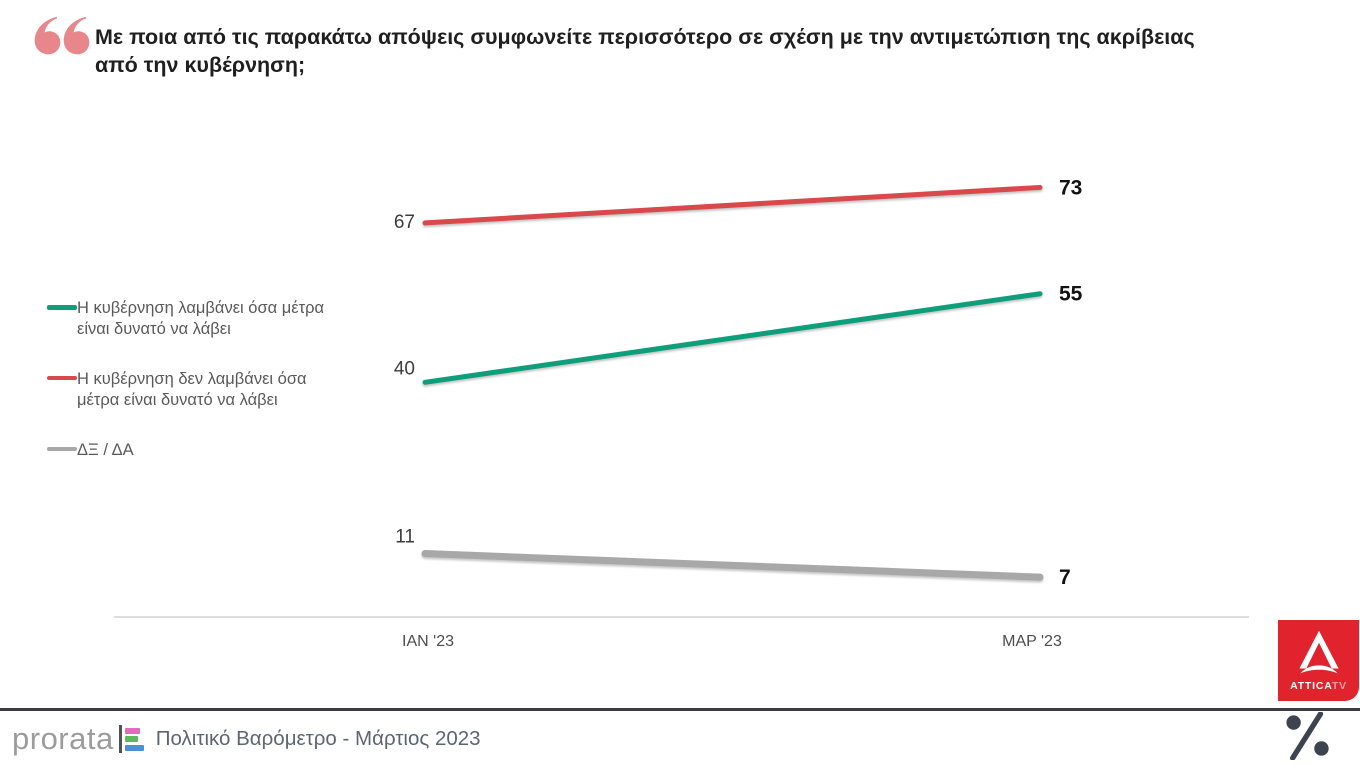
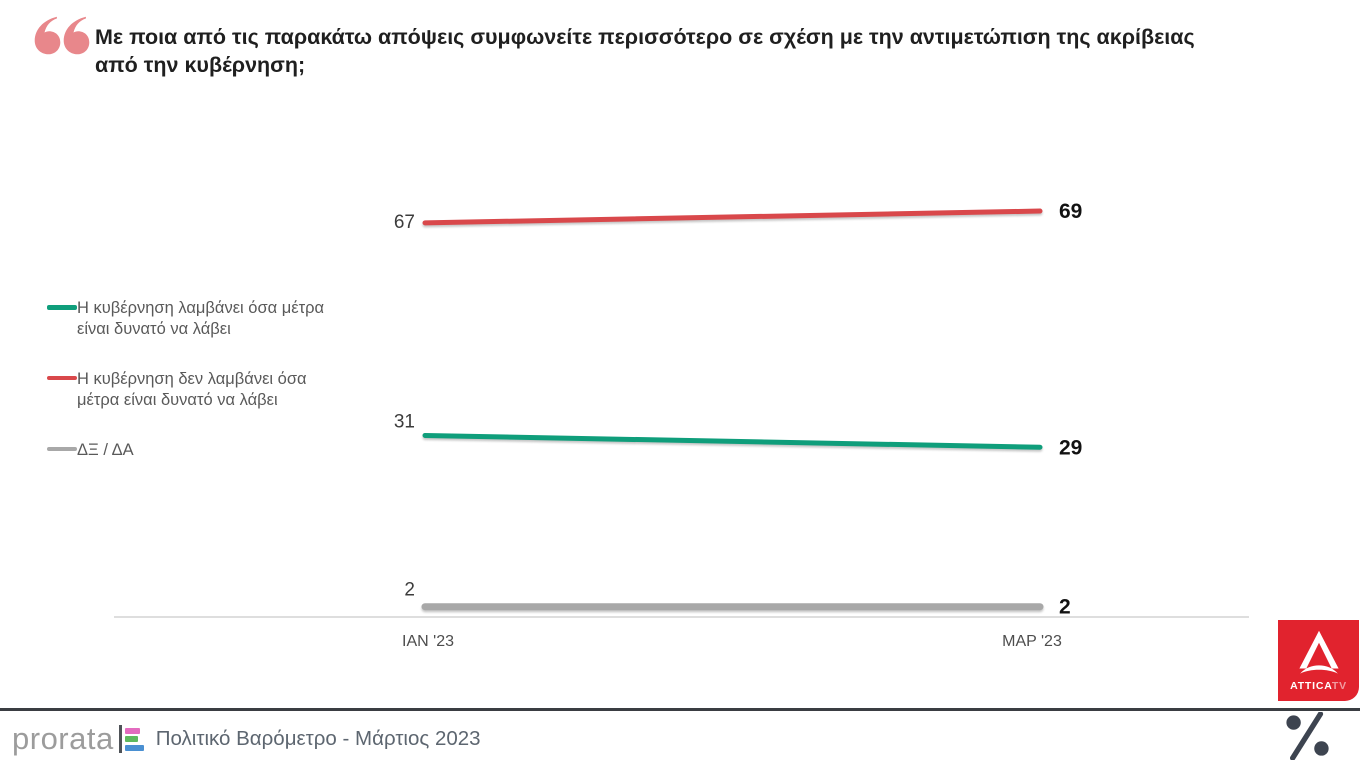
Η κυβέρνηση λαμβάνει όσα μέτρα είναι δυνατό να λάβει/ΙΑΝ '23: 40 -> 31
ΔΞ / ΔΑ/ΙΑΝ '23: 11 -> 2
Η κυβέρνηση λαμβάνει όσα μέτρα είναι δυνατό να λάβει/ΜΑΡ '23: 55 -> 29
Η κυβέρνηση δεν λαμβάνει όσα μέτρα είναι δυνατό να λάβει/ΜΑΡ '23: 73 -> 69
ΔΞ / ΔΑ/ΜΑΡ '23: 7 -> 2
